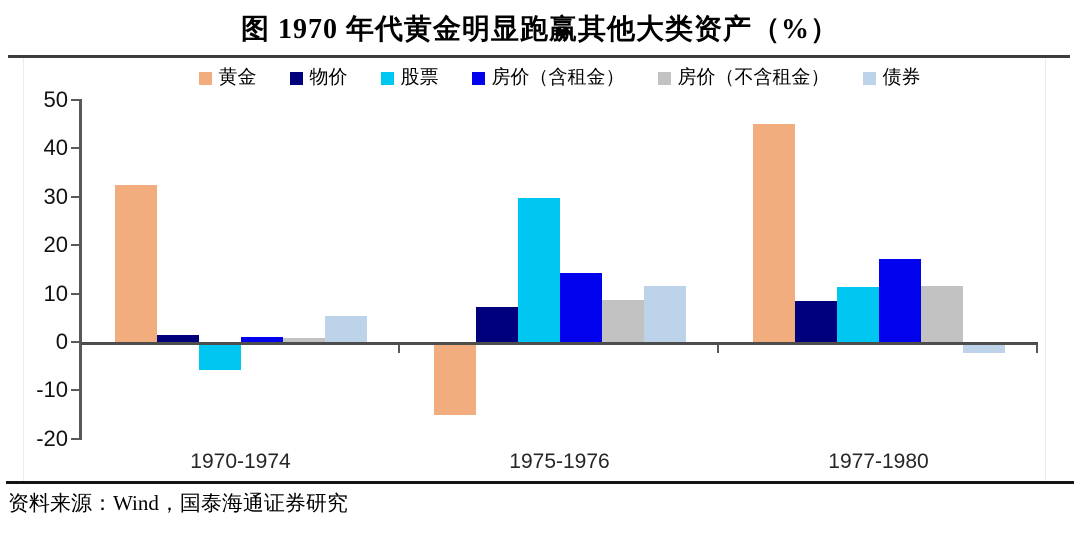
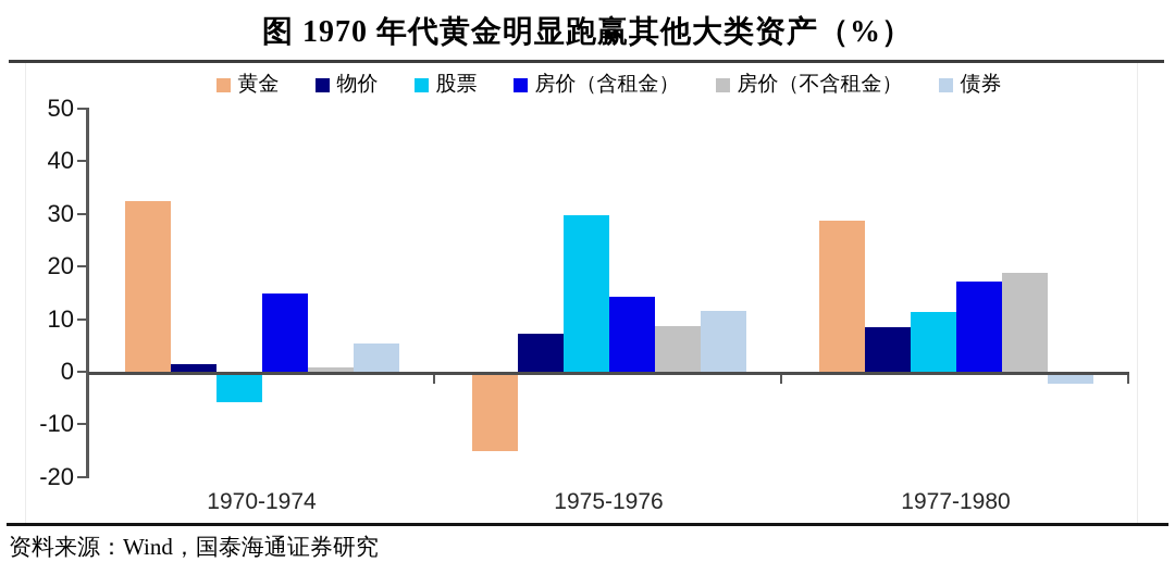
房价（含租金）/1970-1974: 1 -> 15
黄金/1977-1980: 45 -> 29
房价（不含租金）/1977-1980: 12 -> 19
